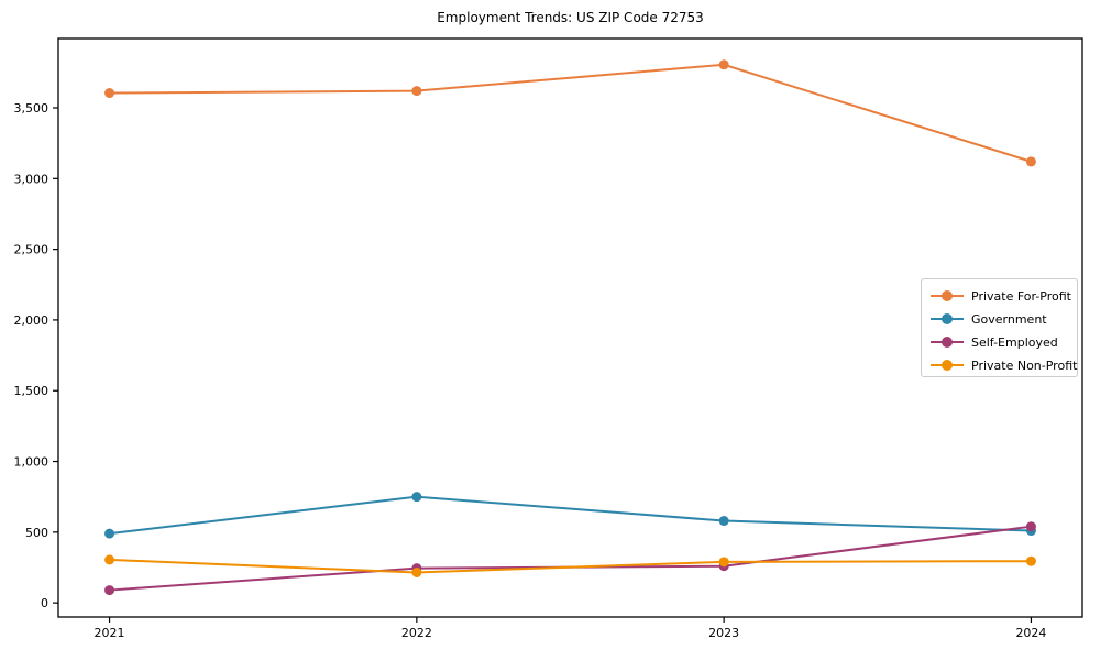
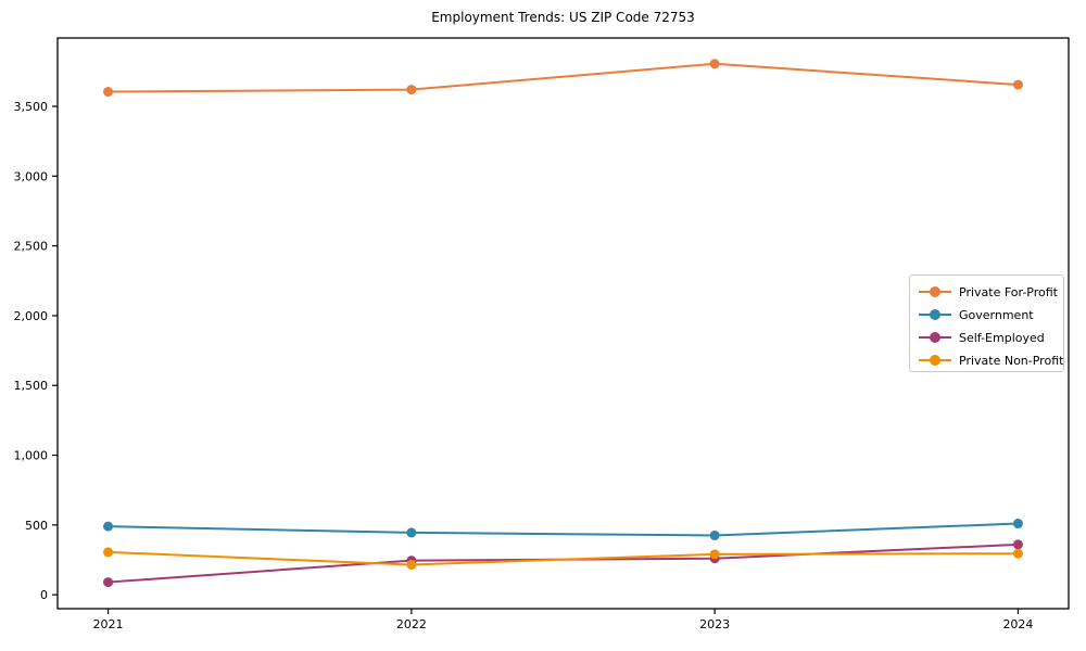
Government/2022: 750 -> 440
Government/2023: 580 -> 420
Private For-Profit/2024: 3120 -> 3660
Self-Employed/2024: 540 -> 360
